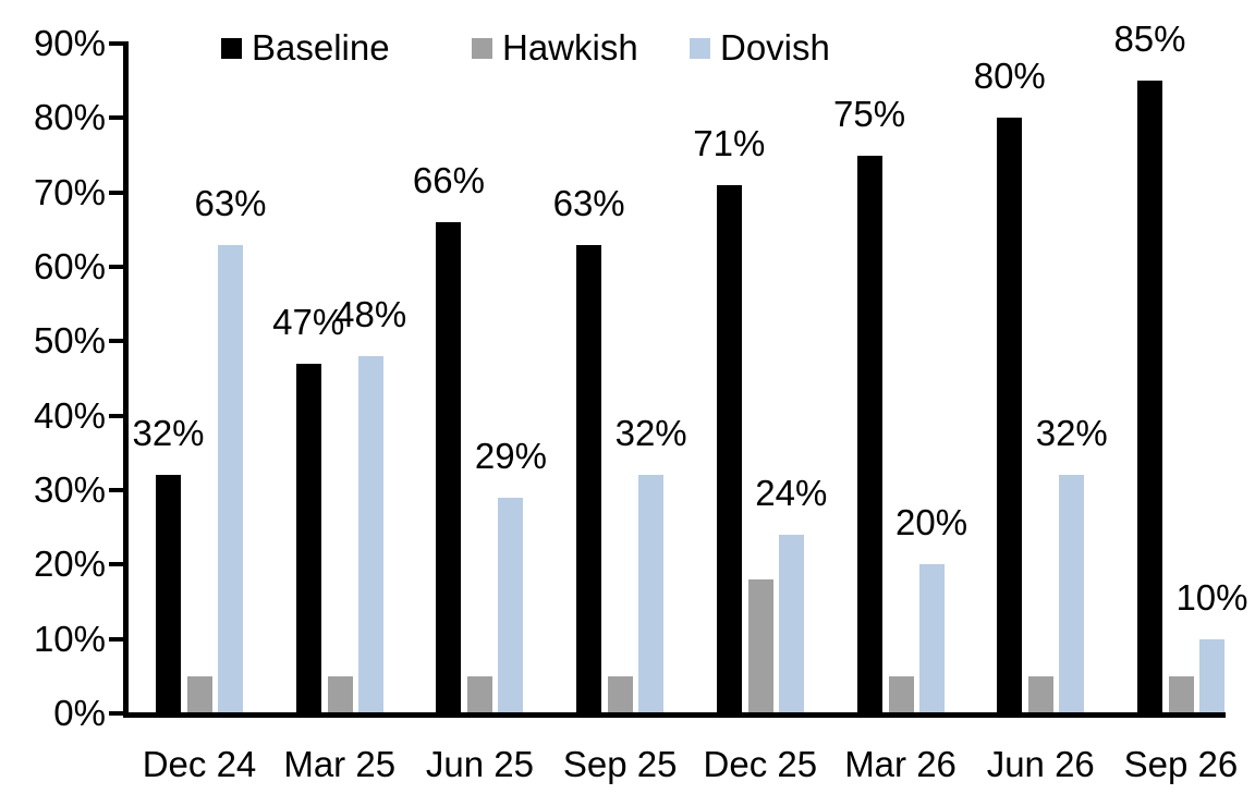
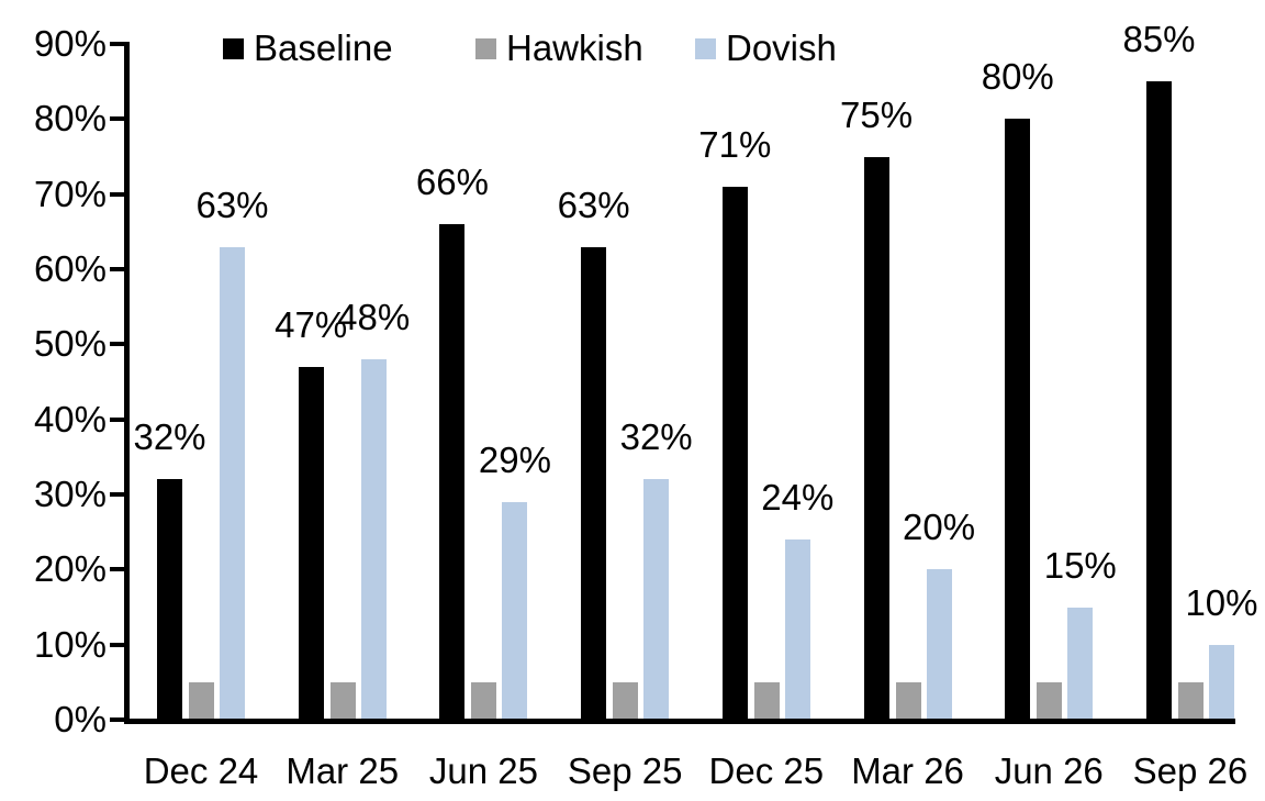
Hawkish/Dec 25: 18% -> 5%
Dovish/Jun 26: 32% -> 15%
